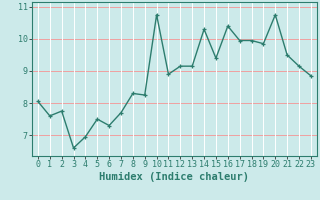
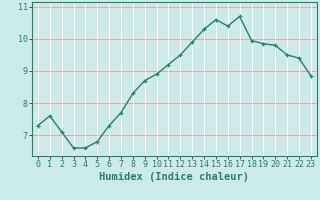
0: 8.05 -> 7.30
2: 7.75 -> 7.10
4: 6.95 -> 6.60
5: 7.50 -> 6.80
9: 8.25 -> 8.70
10: 10.75 -> 8.90
11: 8.90 -> 9.20
12: 9.15 -> 9.50
13: 9.15 -> 9.90
15: 9.40 -> 10.60
17: 9.95 -> 10.70
20: 10.75 -> 9.80
22: 9.15 -> 9.40
